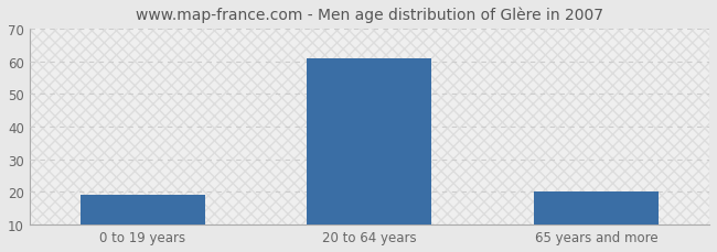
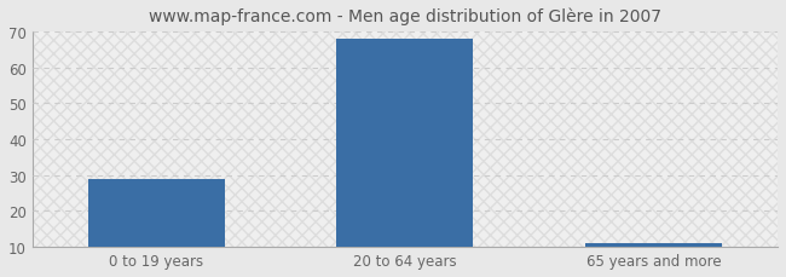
0 to 19 years: 19 -> 29
20 to 64 years: 61 -> 68
65 years and more: 20 -> 11
